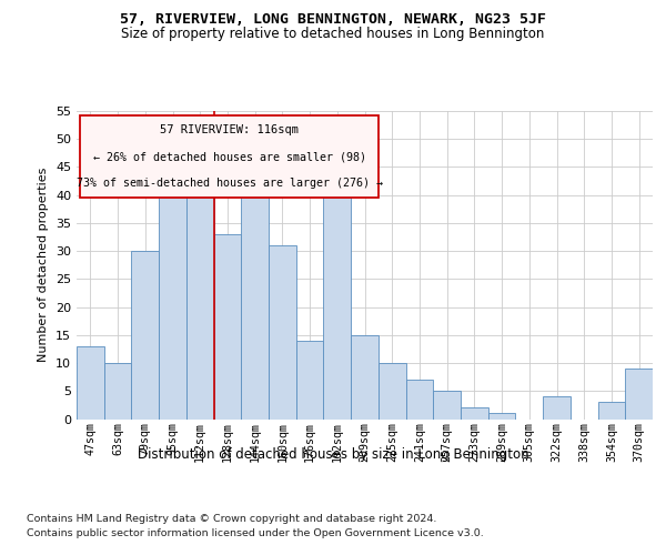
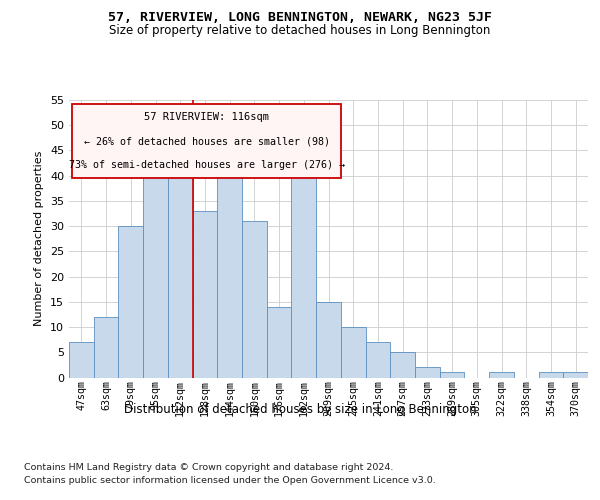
47sqm: 13 -> 7
63sqm: 10 -> 12
322sqm: 4 -> 1
354sqm: 3 -> 1
370sqm: 9 -> 1
